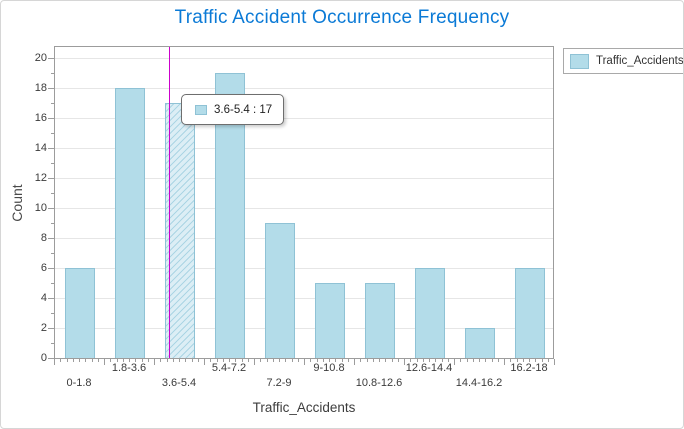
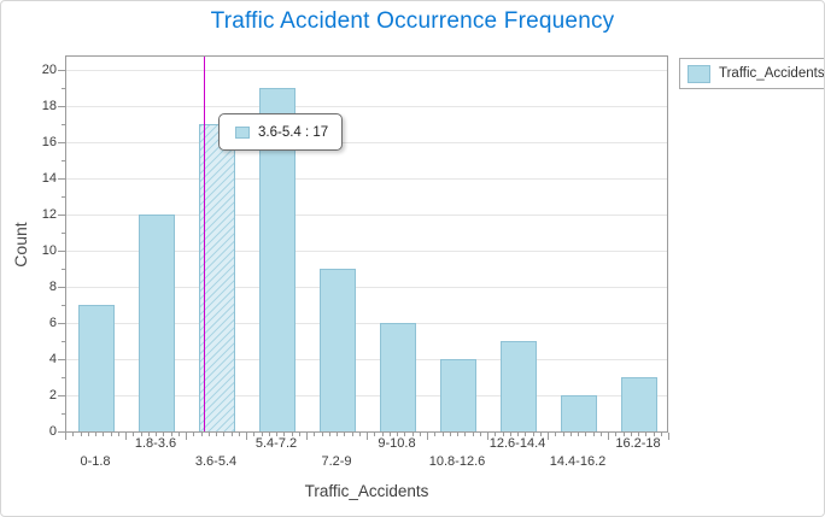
0-1.8: 6 -> 7
1.8-3.6: 18 -> 12
9-10.8: 5 -> 6
10.8-12.6: 5 -> 4
12.6-14.4: 6 -> 5
16.2-18: 6 -> 3
